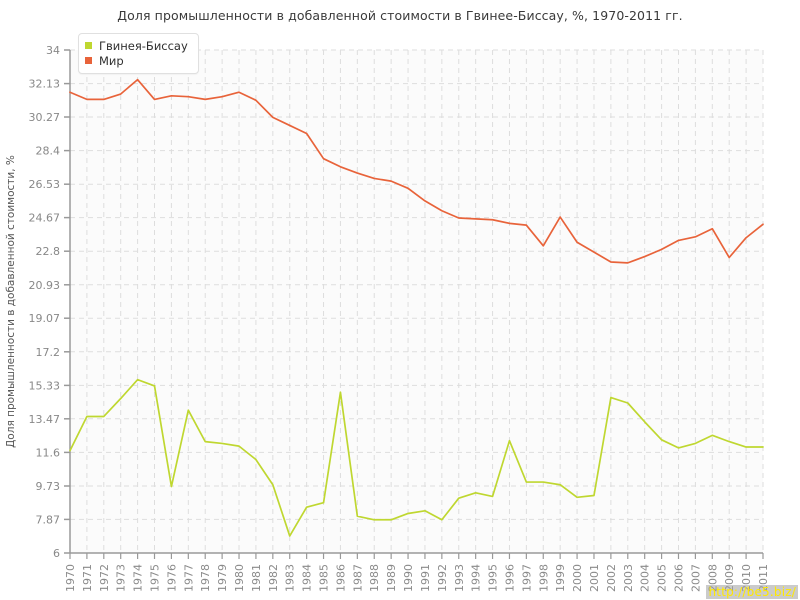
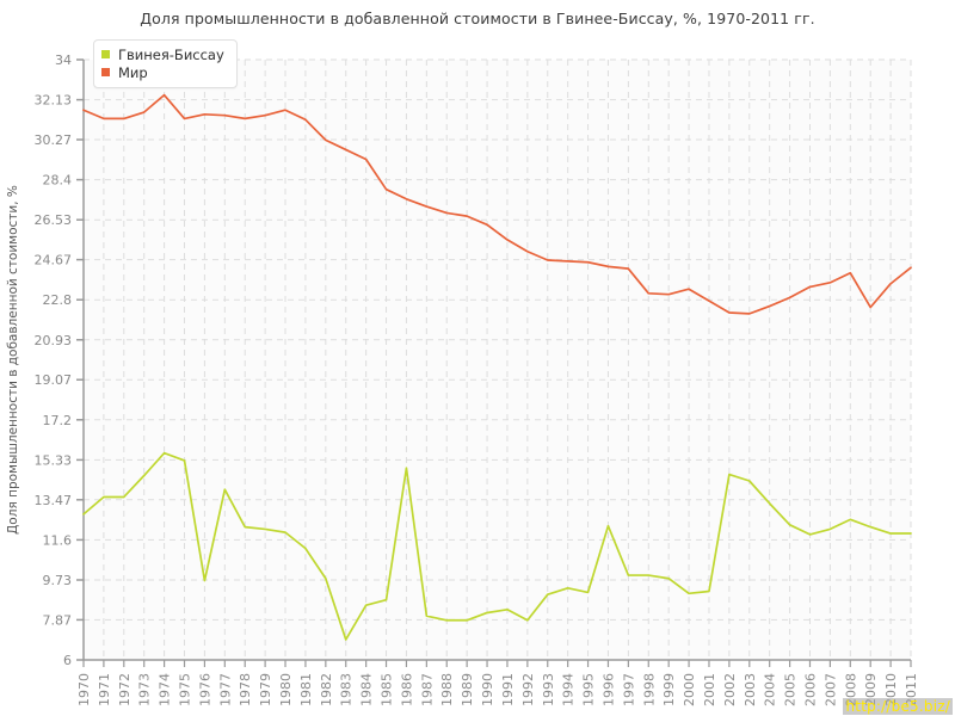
Гвинея-Биссау/1970: 11.7 -> 12.8
Мир/1999: 24.7 -> 23.1
